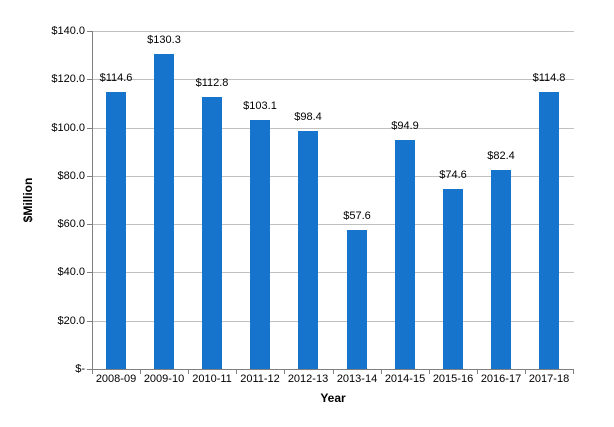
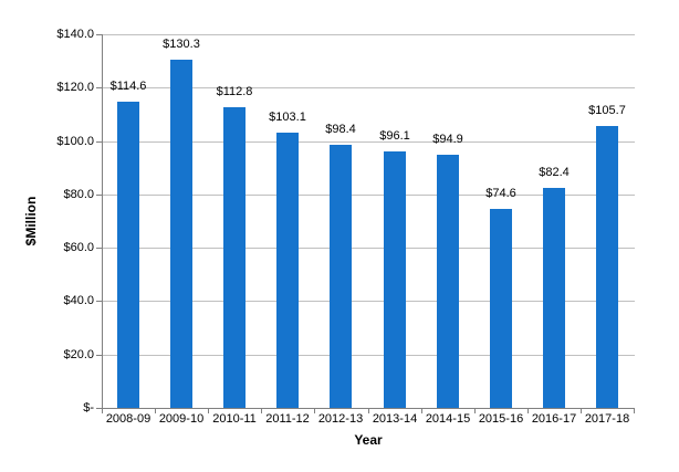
2013-14: $57.6 -> $96.1
2017-18: $114.8 -> $105.7
